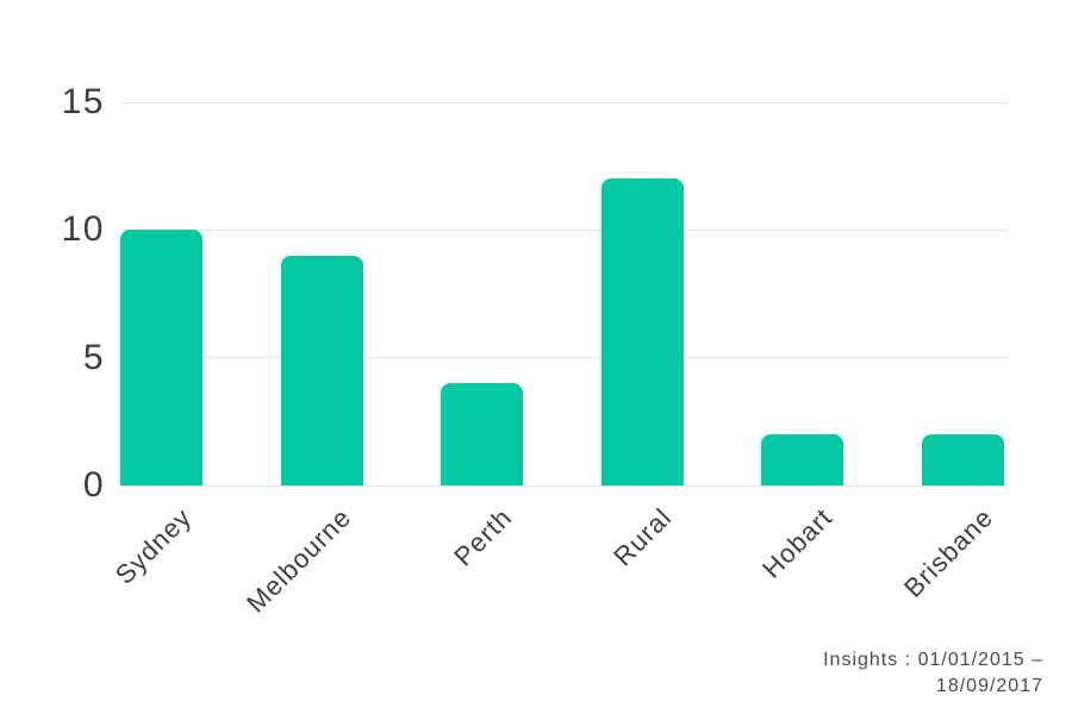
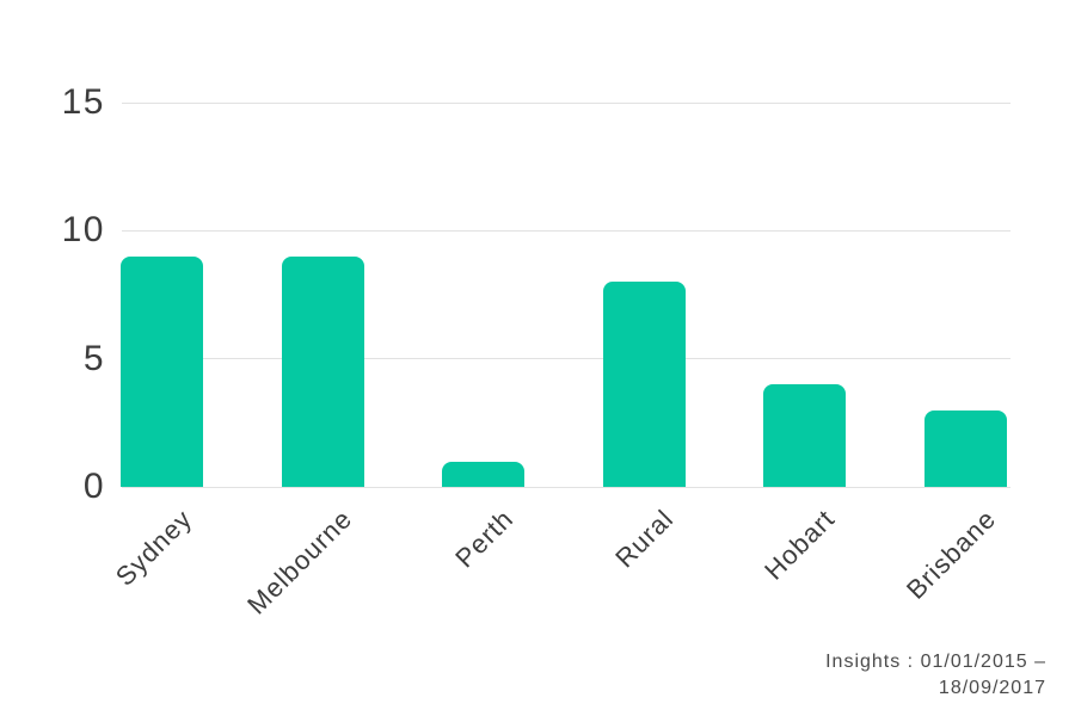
Sydney: 10 -> 9
Perth: 4 -> 1
Rural: 12 -> 8
Hobart: 2 -> 4
Brisbane: 2 -> 3
